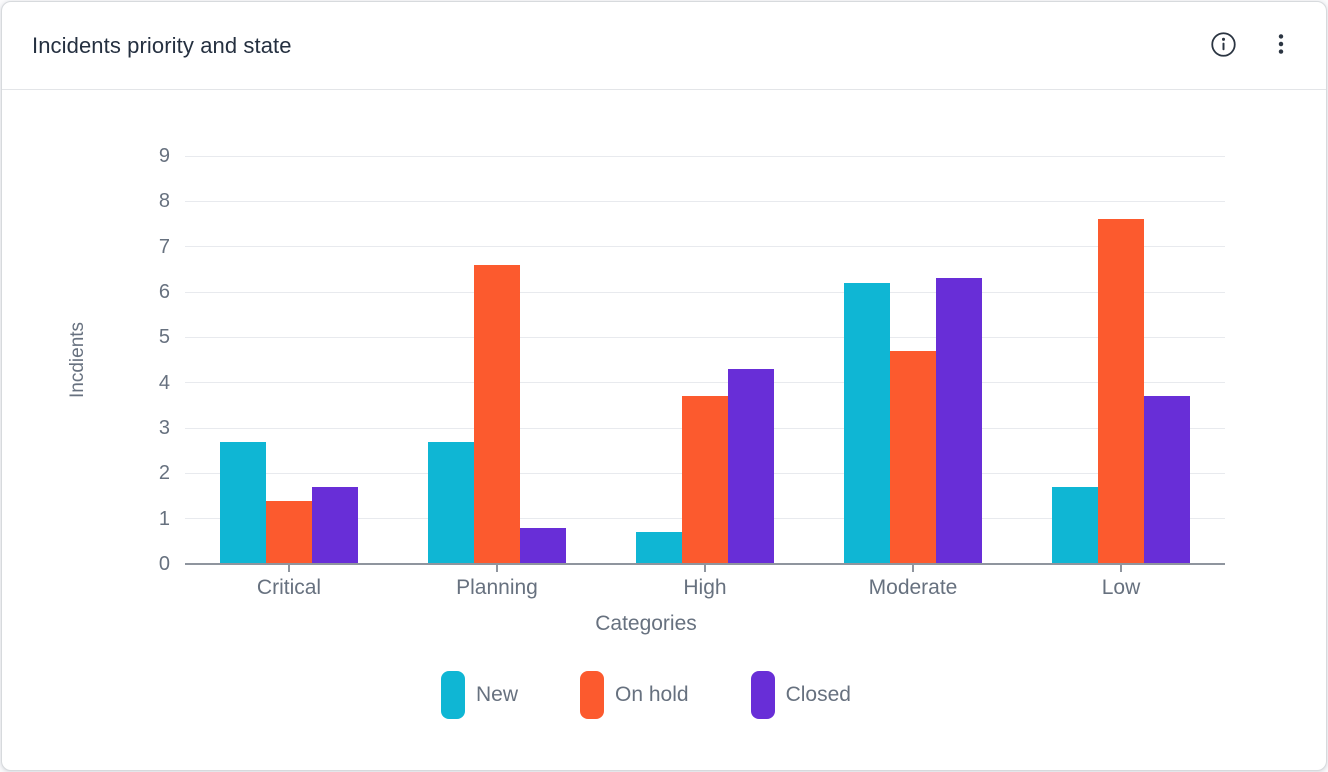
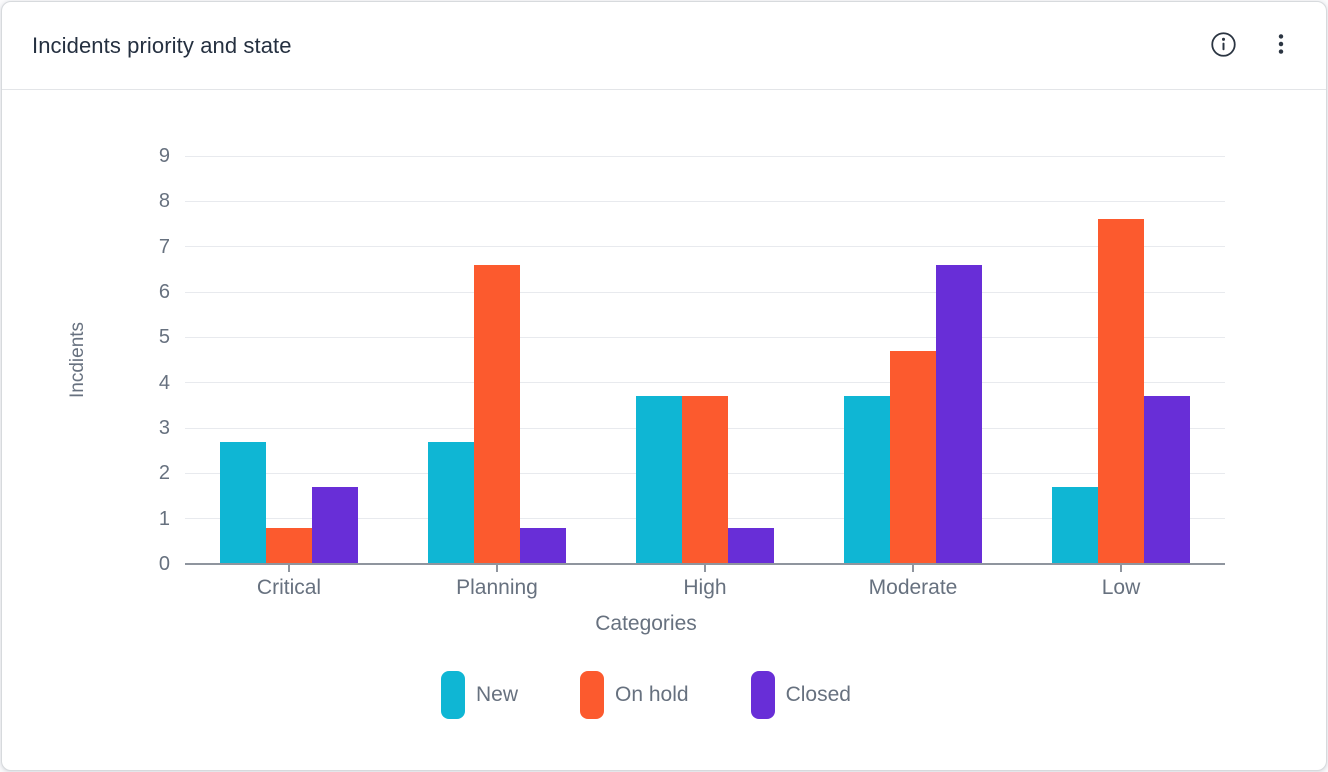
On hold/Critical: 1.4 -> 0.8
New/High: 0.7 -> 3.7
Closed/High: 4.3 -> 0.8
New/Moderate: 6.2 -> 3.7
Closed/Moderate: 6.3 -> 6.6
